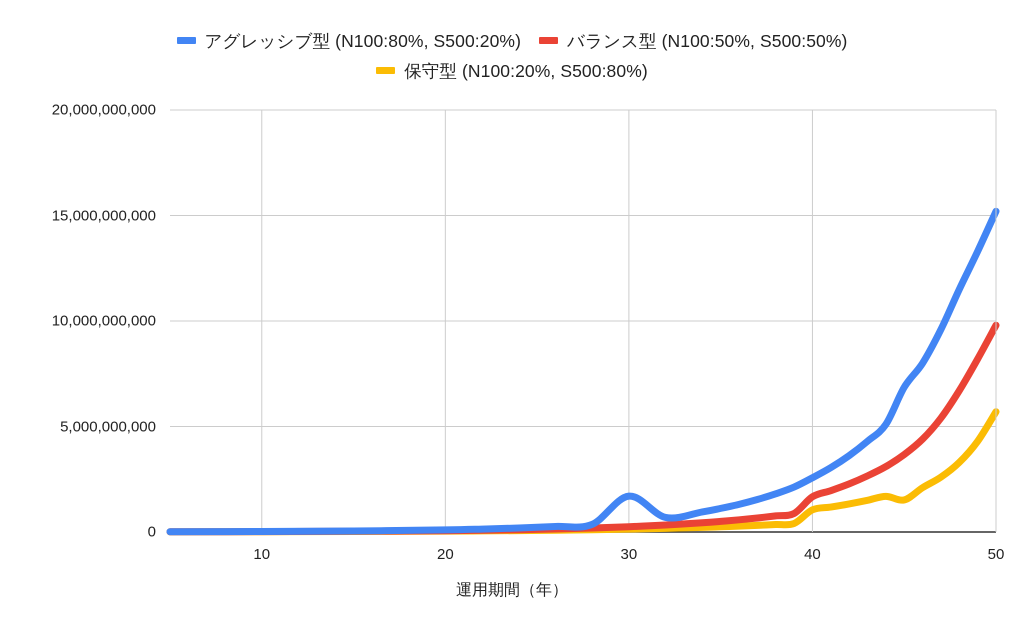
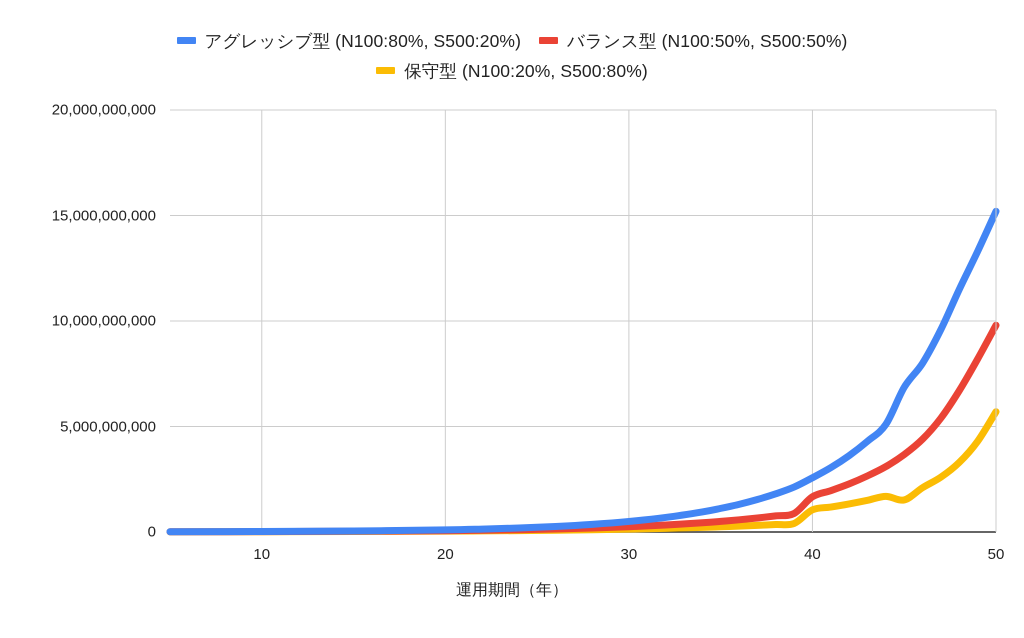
アグレッシブ型 (N100:80%, S500:20%)/30: 1700000000 -> 500000000
